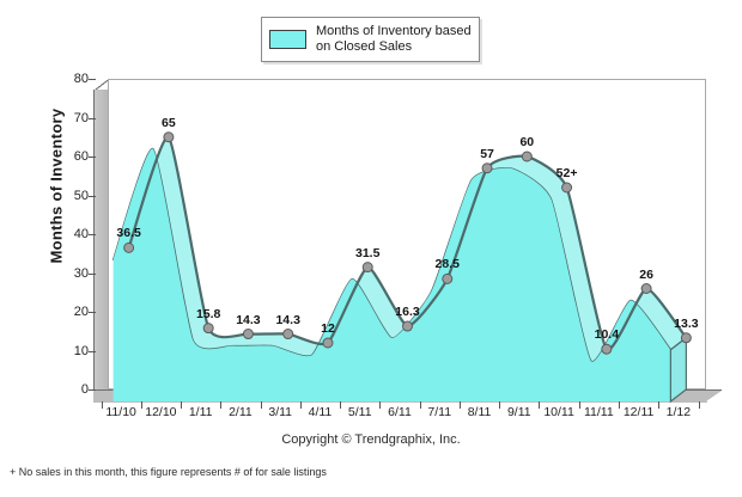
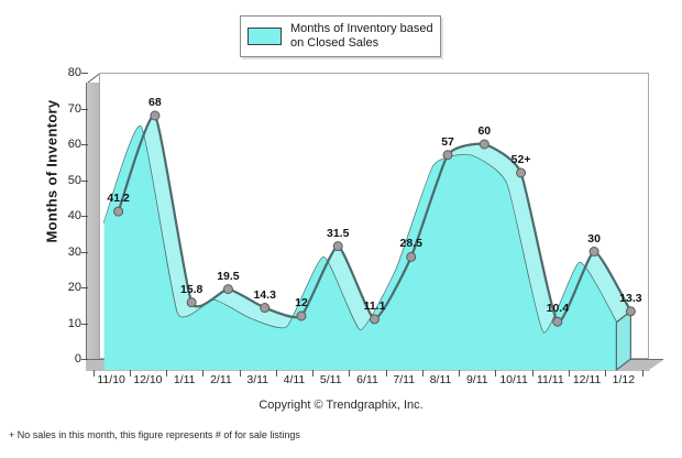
11/10: 36.5 -> 41.2
12/10: 65 -> 68
2/11: 14.3 -> 19.5
6/11: 16.3 -> 11.1
12/11: 26 -> 30
